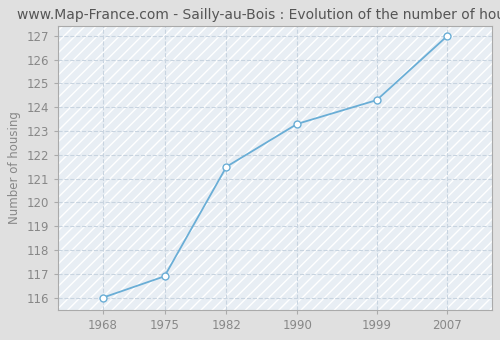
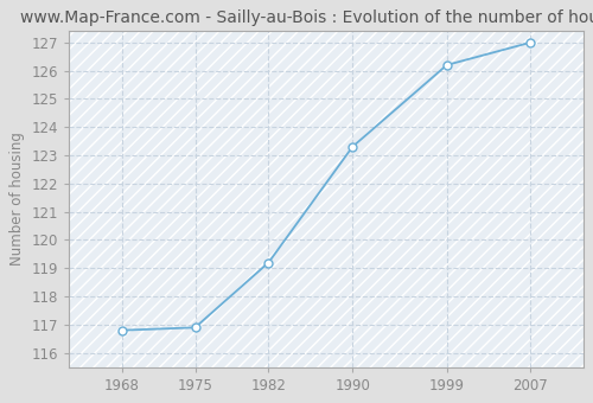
1968: 116.0 -> 116.8
1982: 121.5 -> 119.2
1999: 124.3 -> 126.2
